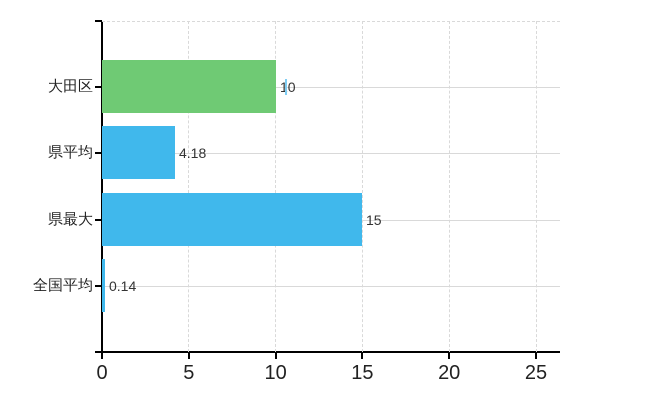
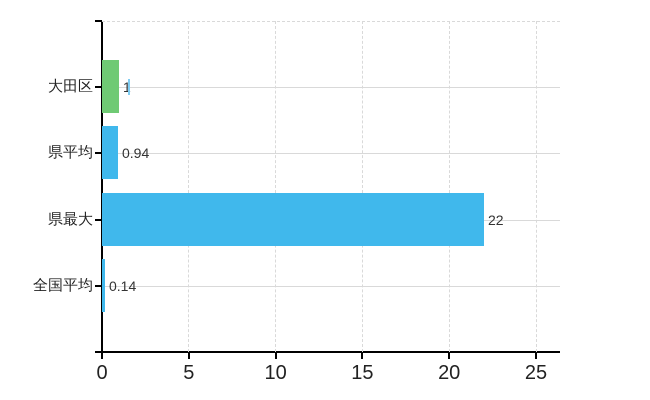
大田区: 10 -> 1
県平均: 4.18 -> 0.94
県最大: 15 -> 22
